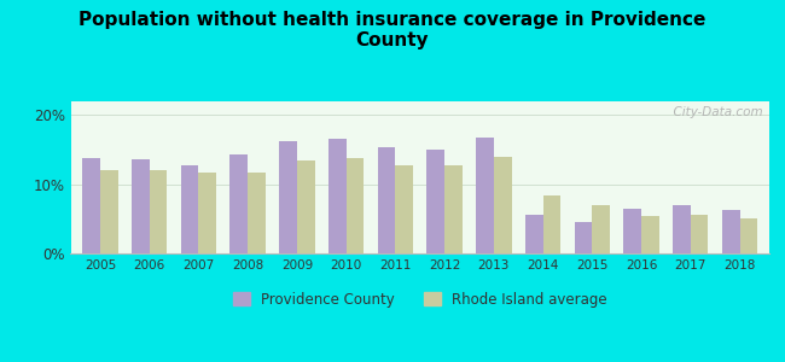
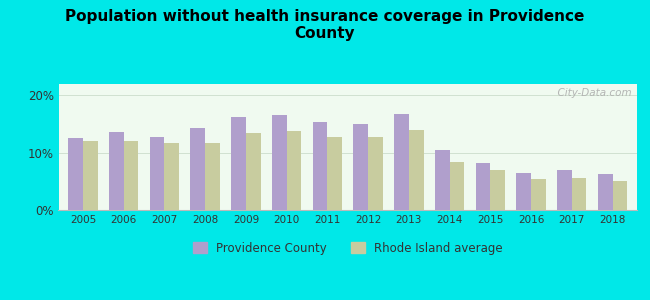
Providence County/2005: 13.8% -> 12.5%
Providence County/2014: 5.6% -> 10.5%
Providence County/2015: 4.6% -> 8.2%
